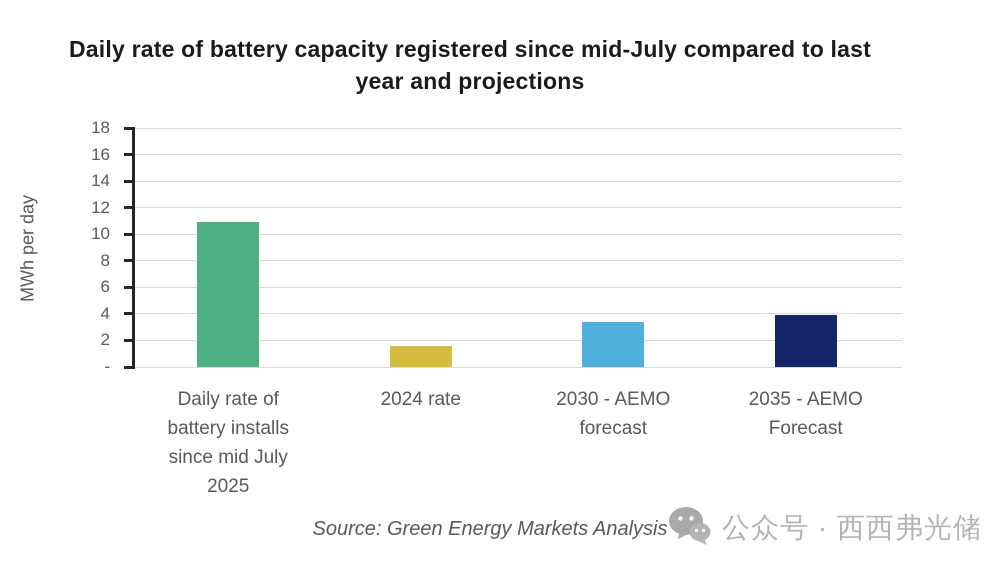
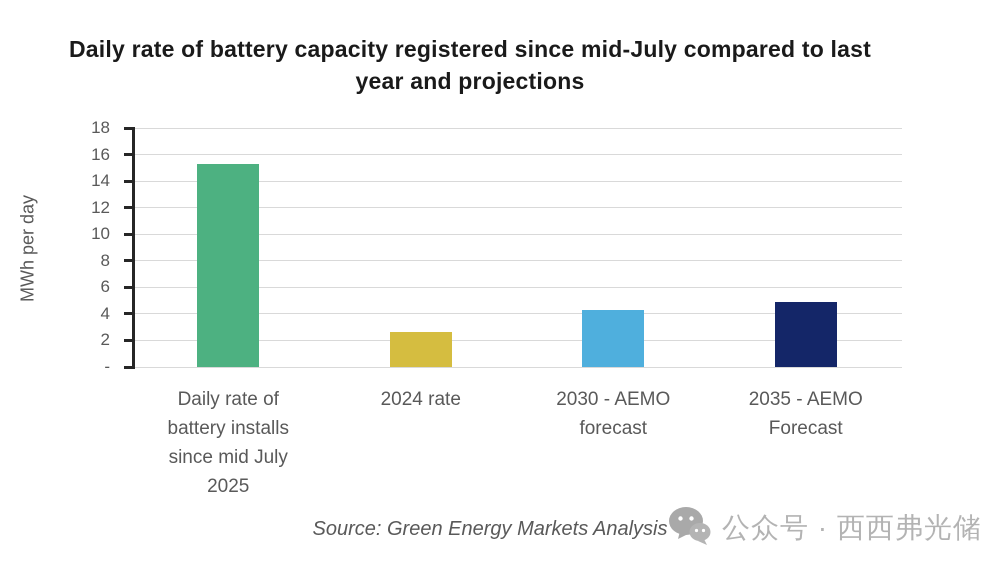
Daily rate of battery installs since mid July 2025: 10.9 -> 15.3
2024 rate: 1.6 -> 2.6
2030 - AEMO forecast: 3.4 -> 4.3
2035 - AEMO Forecast: 3.9 -> 4.9
